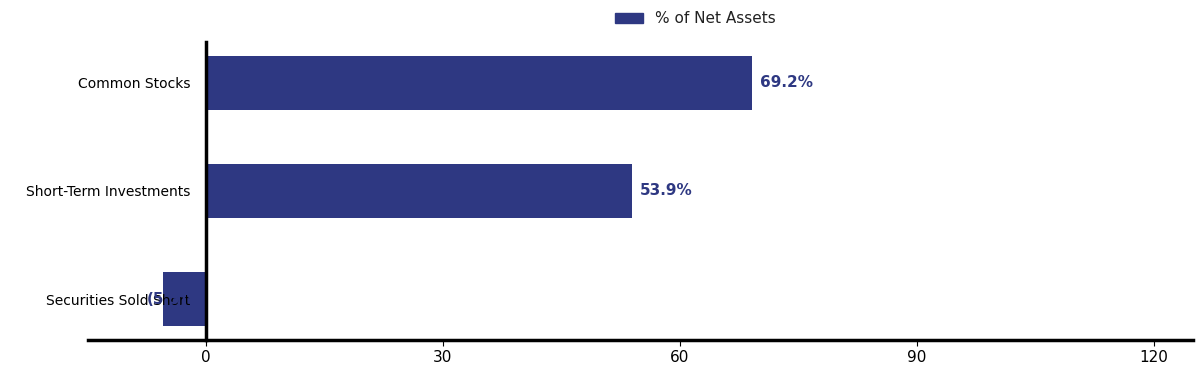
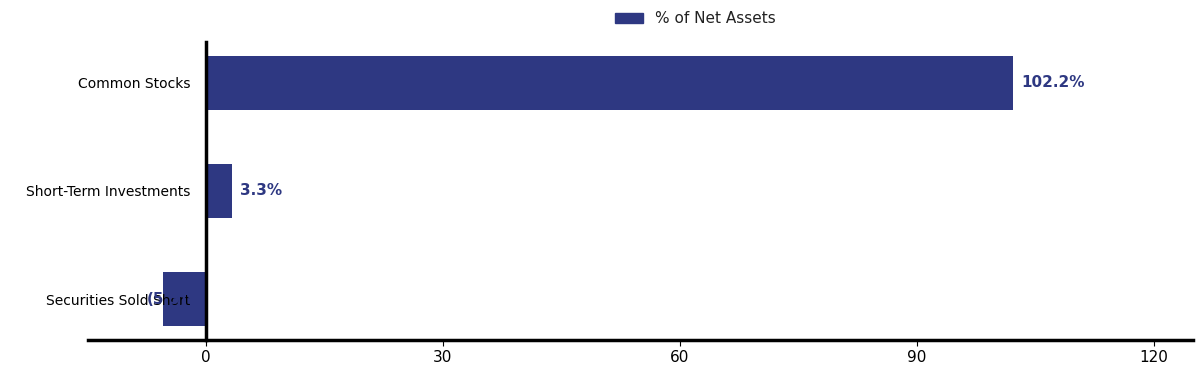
Common Stocks: 69.2% -> 102.2%
Short-Term Investments: 53.9% -> 3.3%
